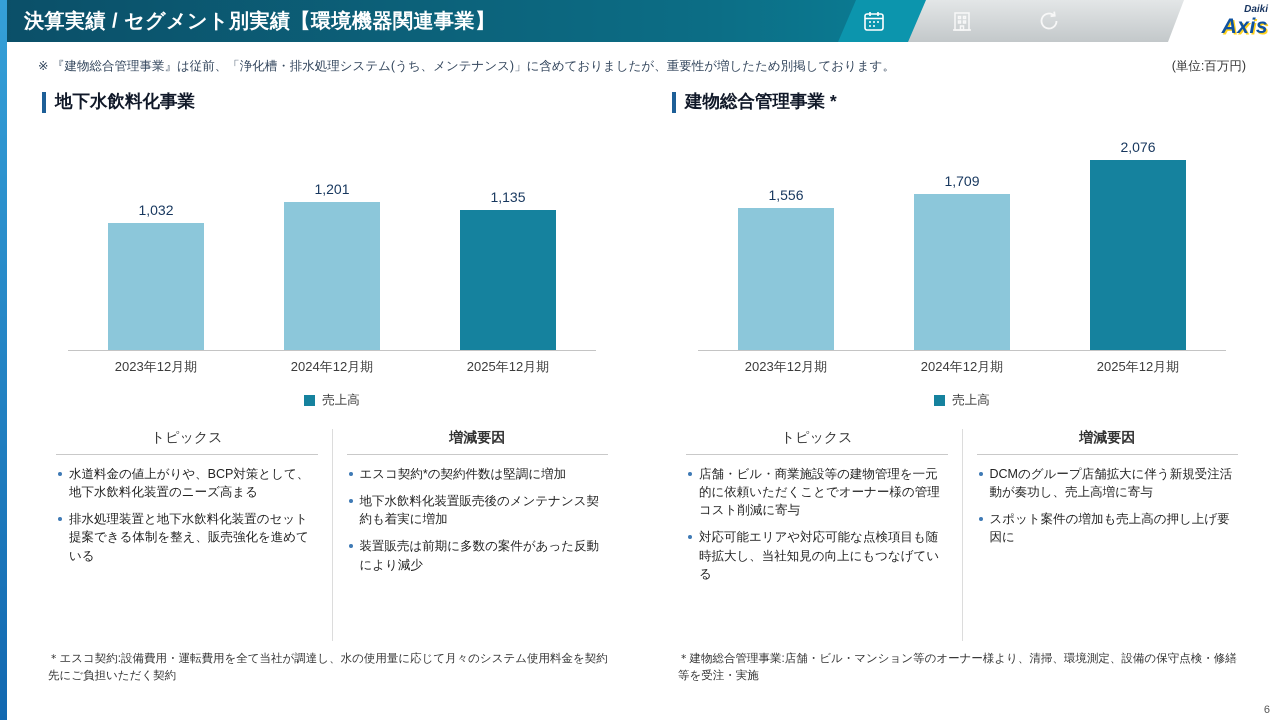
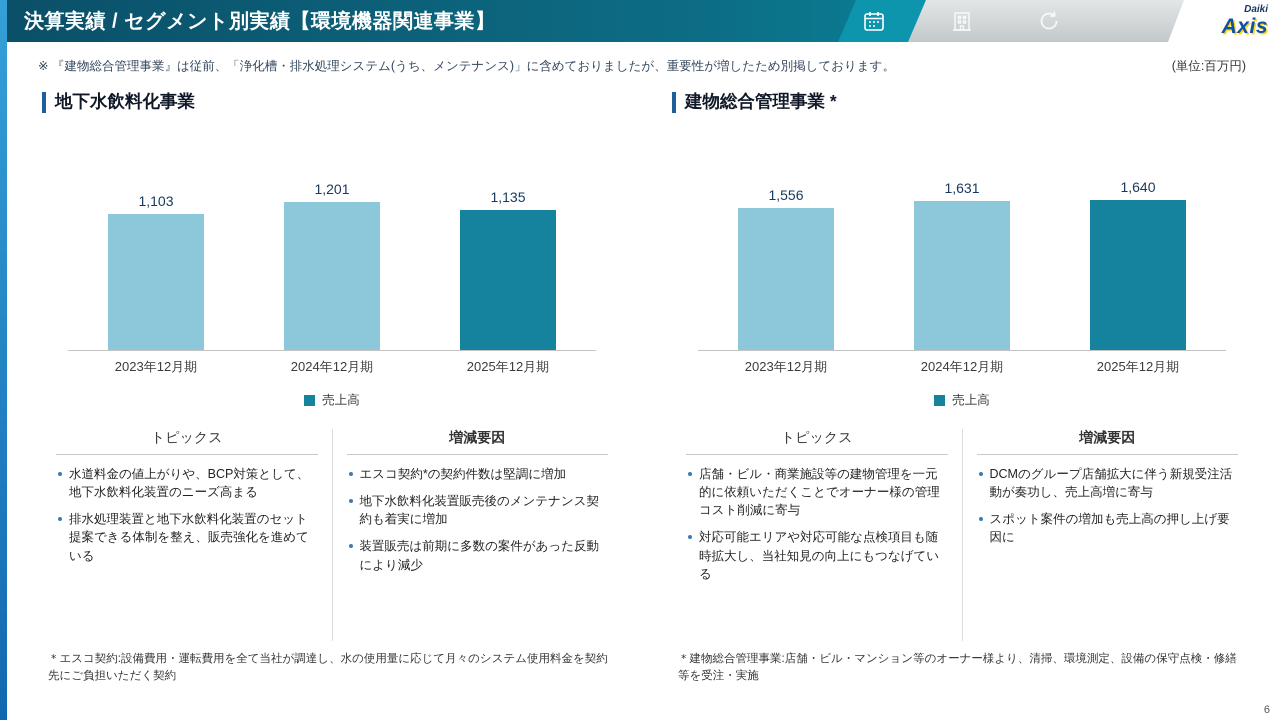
地下水飲料化事業/2023年12月期: 1,032 -> 1,103
建物総合管理事業 */2024年12月期: 1,709 -> 1,631
建物総合管理事業 */2025年12月期: 2,076 -> 1,640
